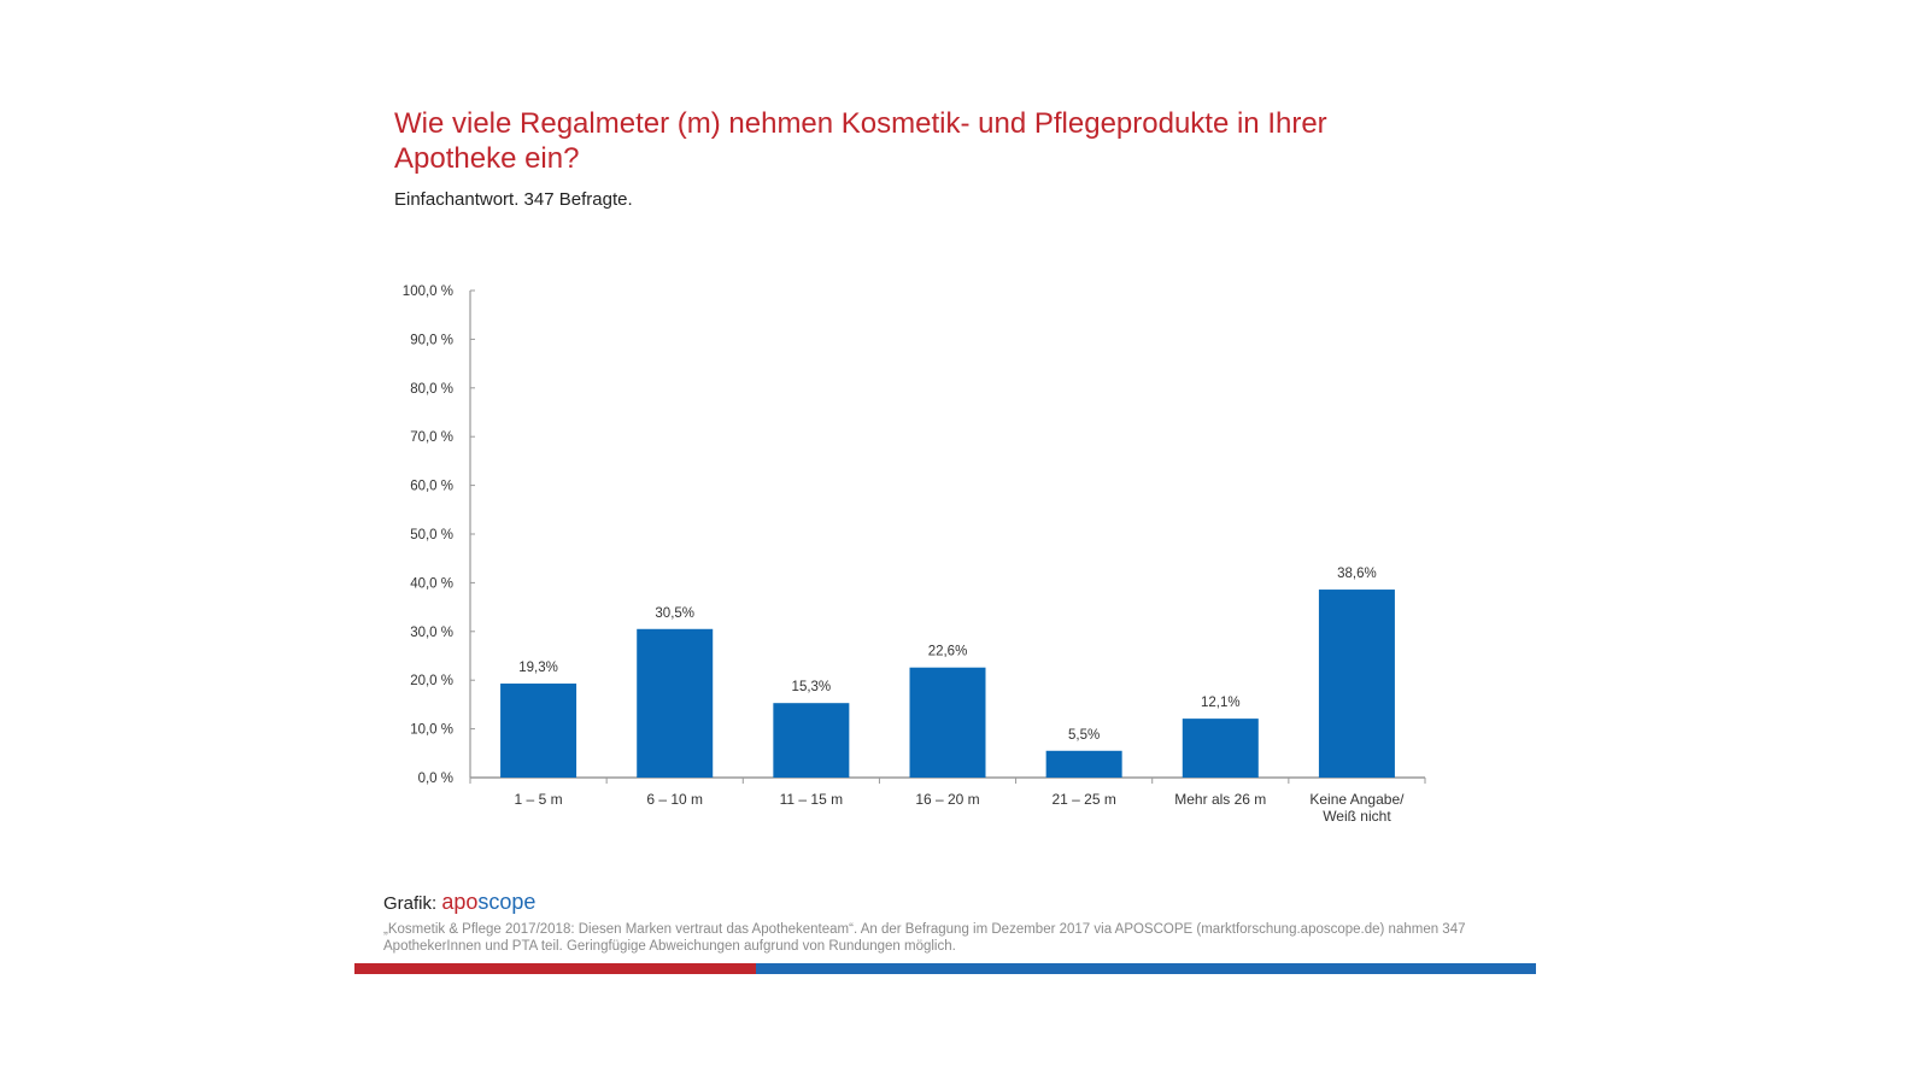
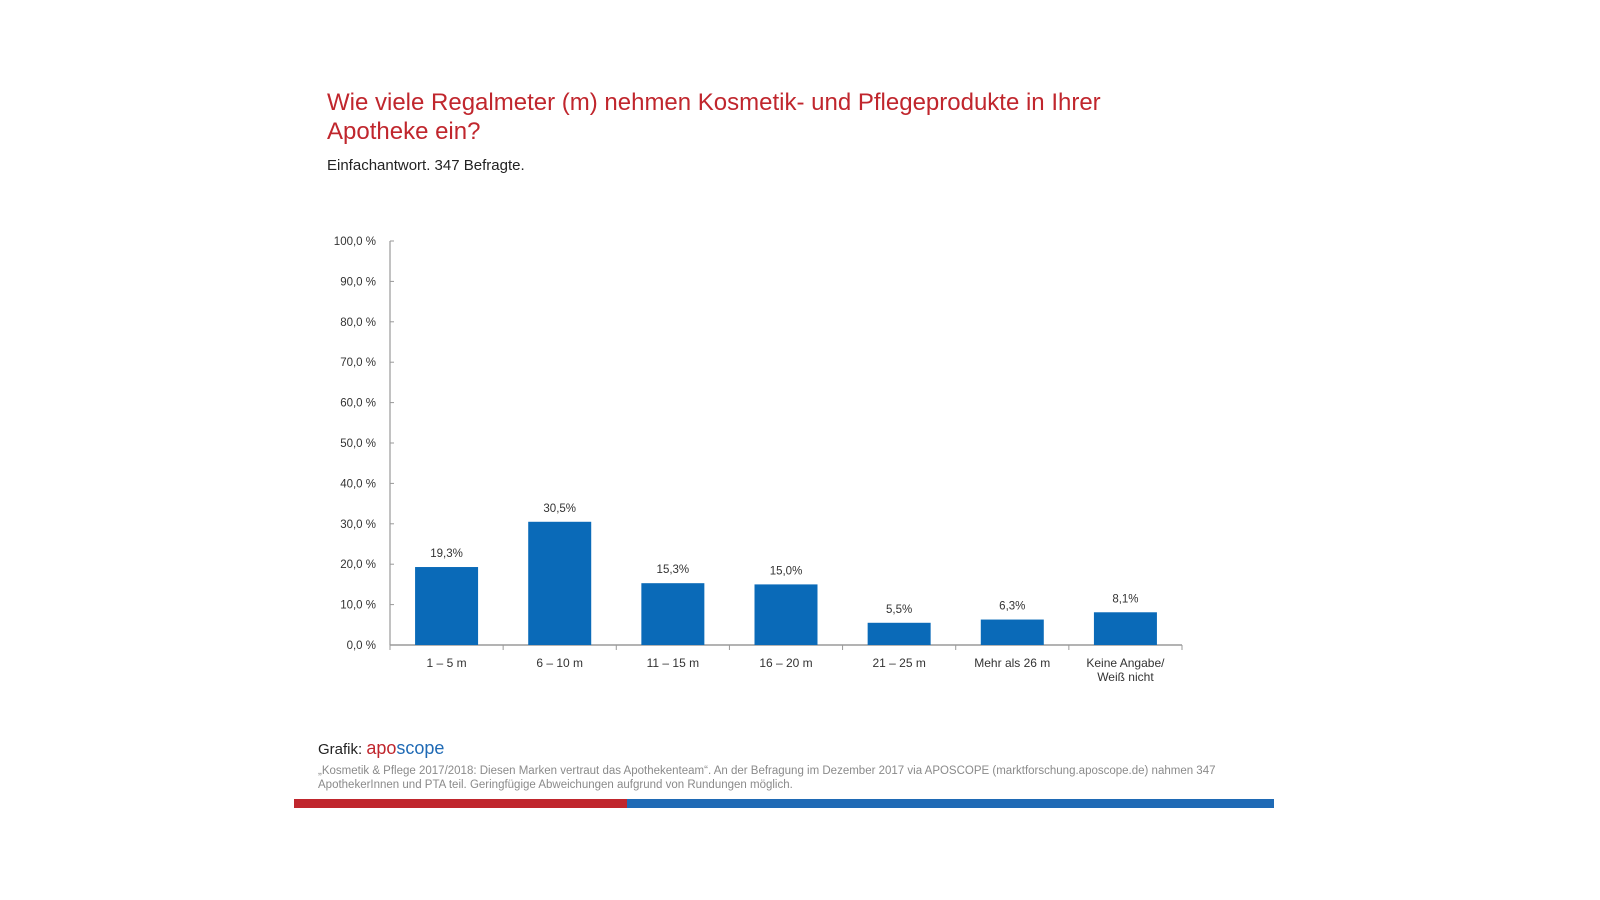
16 – 20 m: 22,6% -> 15,0%
Mehr als 26 m: 12,1% -> 6,3%
Keine Angabe/ Weiß nicht: 38,6% -> 8,1%
